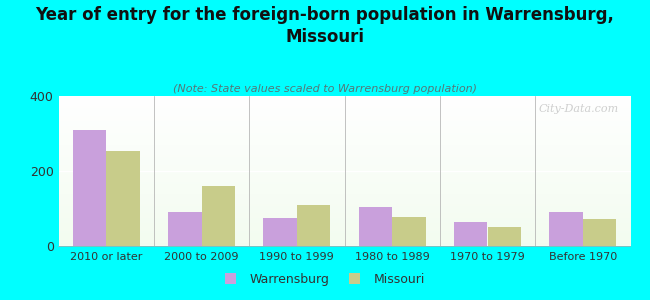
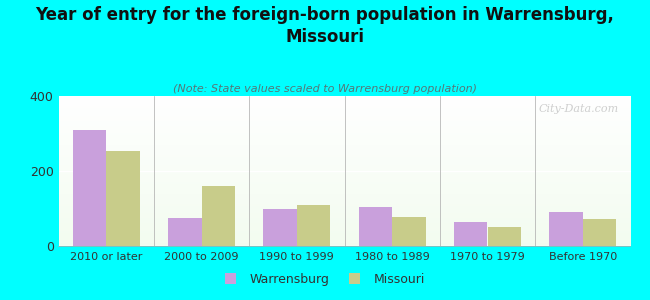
Warrensburg/2000 to 2009: 90 -> 75
Warrensburg/1990 to 1999: 75 -> 100
